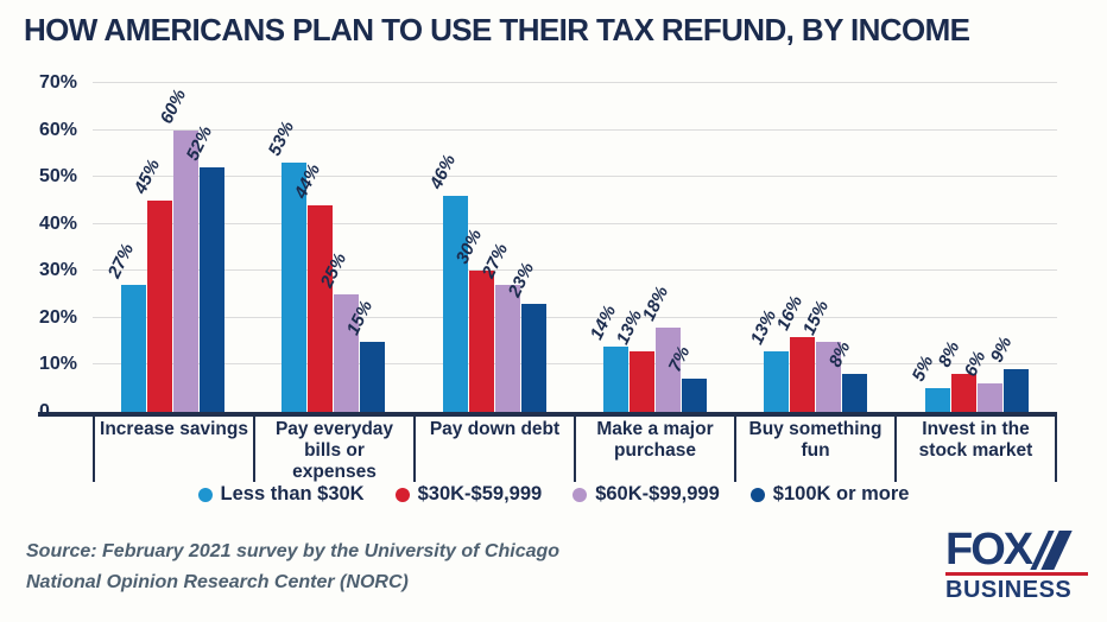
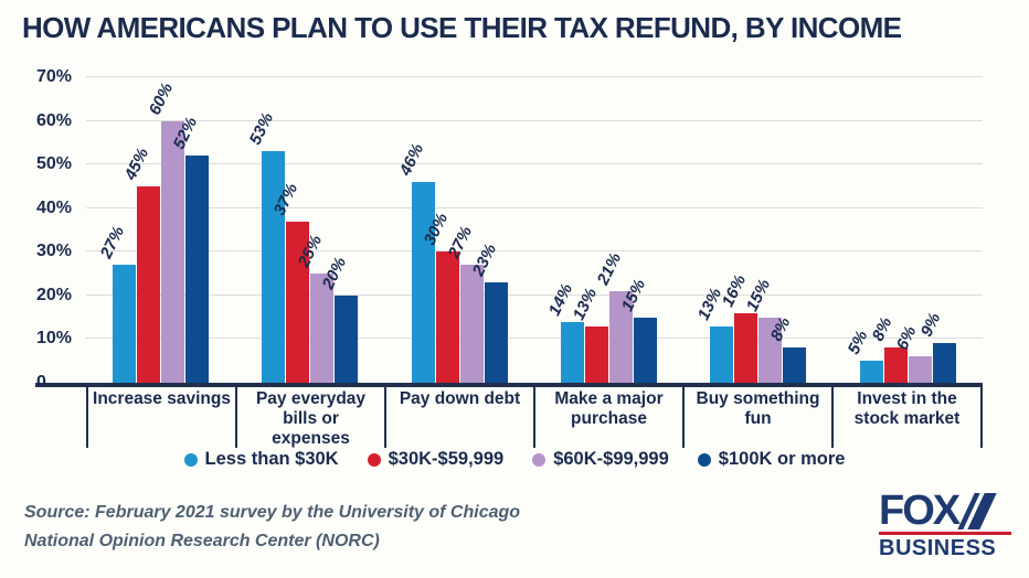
$30K-$59,999/Pay everyday bills or expenses: 44% -> 37%
$100K or more/Pay everyday bills or expenses: 15% -> 20%
$60K-$99,999/Make a major purchase: 18% -> 21%
$100K or more/Make a major purchase: 7% -> 15%
